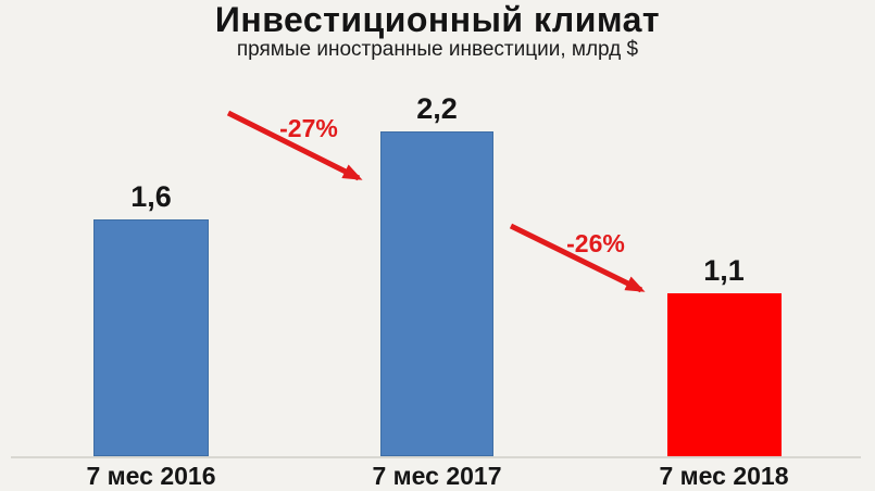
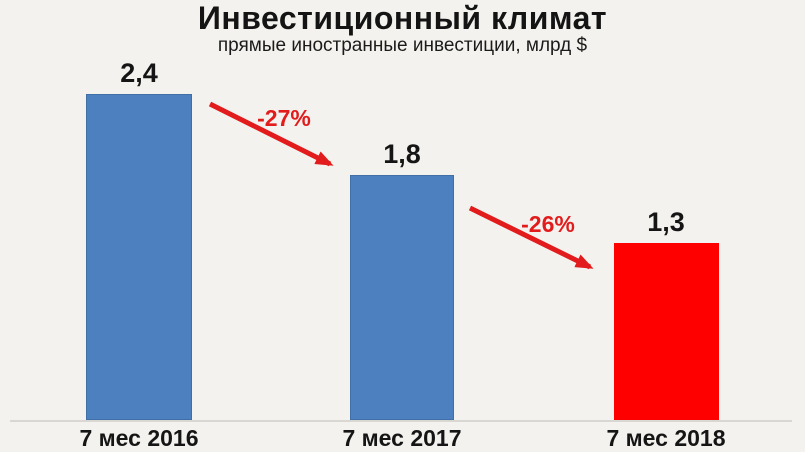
7 мес 2016: 1,6 -> 2,4
7 мес 2017: 2,2 -> 1,8
7 мес 2018: 1,1 -> 1,3
